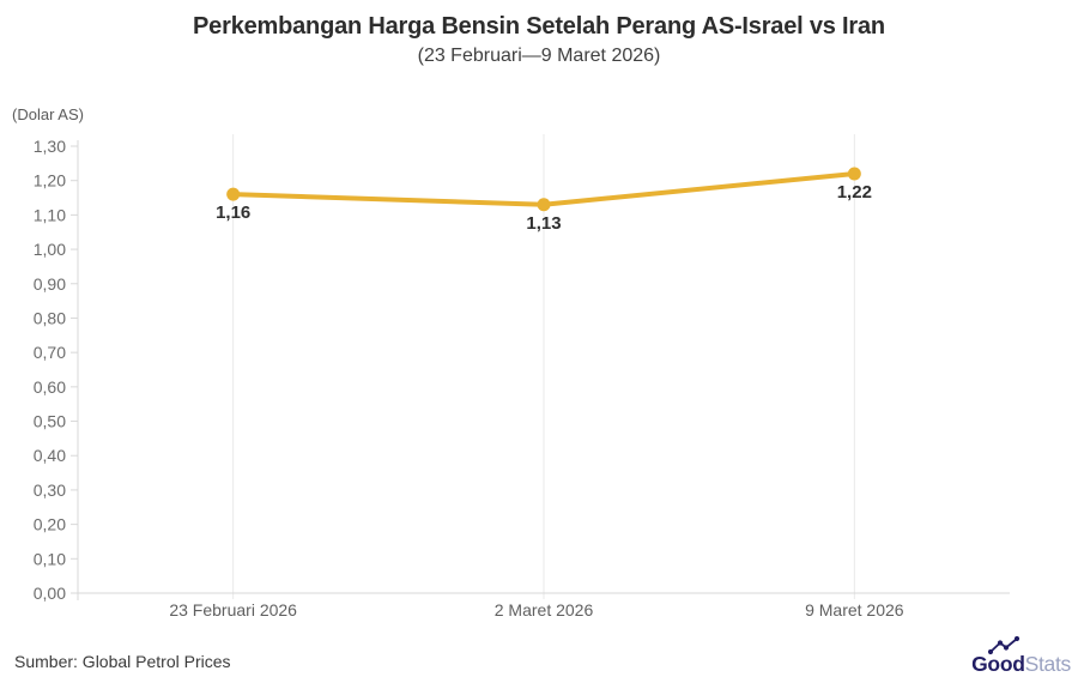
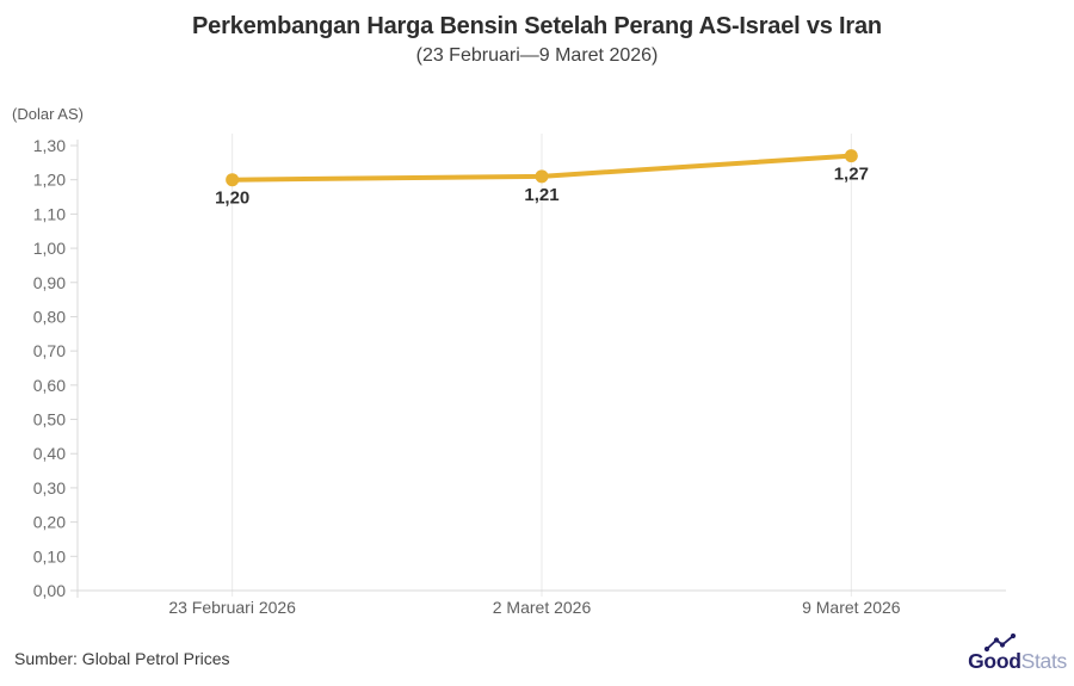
23 Februari 2026: 1,16 -> 1,20
2 Maret 2026: 1,13 -> 1,21
9 Maret 2026: 1,22 -> 1,27
